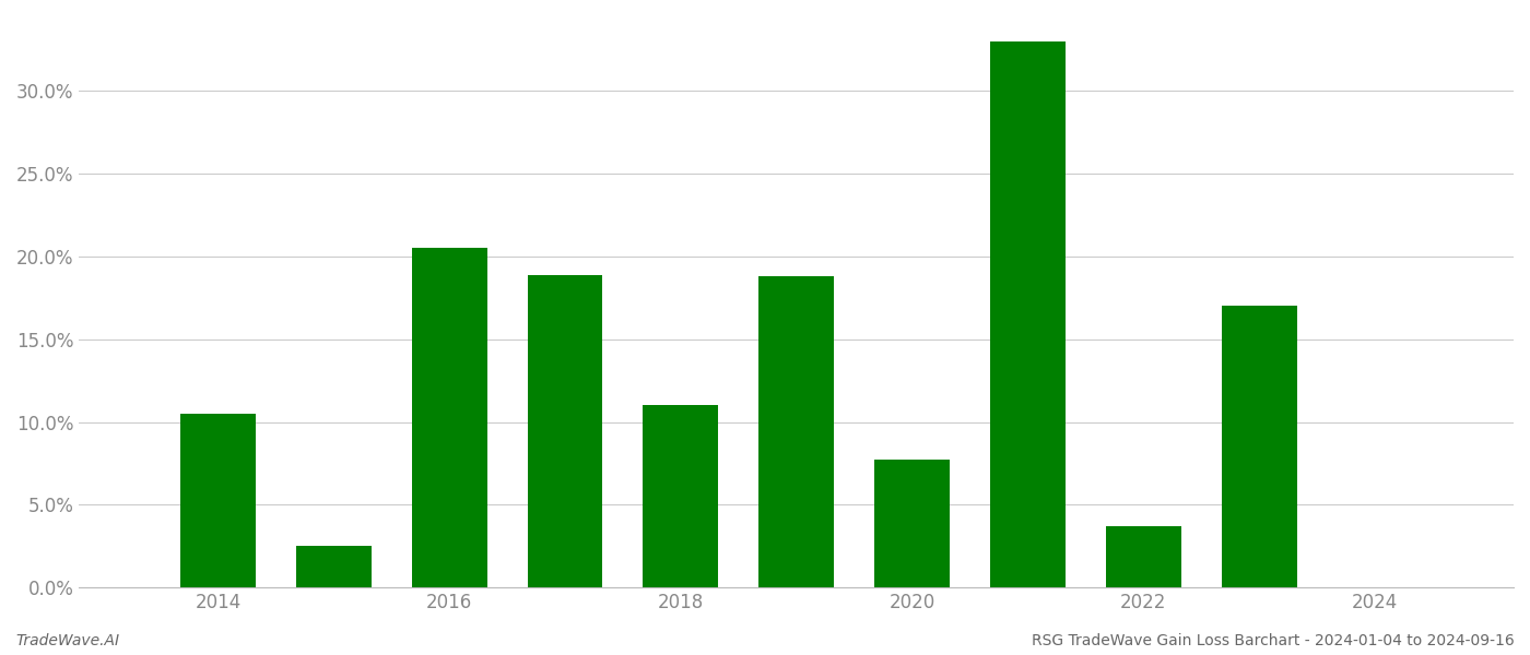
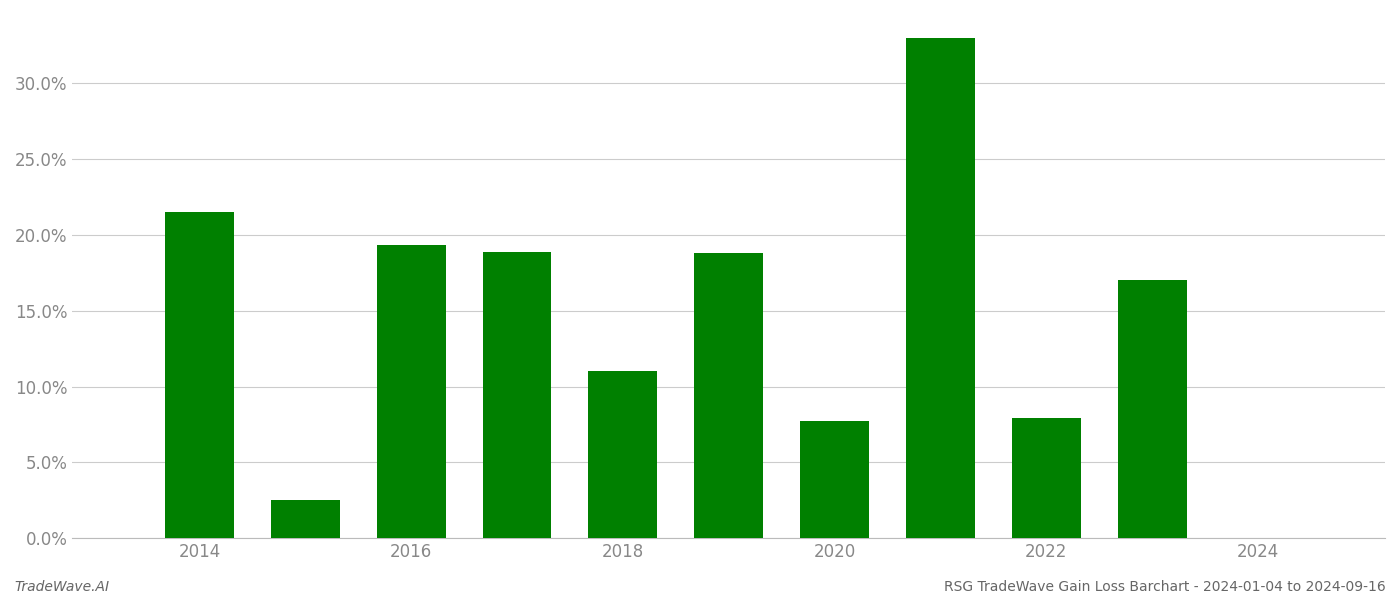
2014: 10.5% -> 21.5%
2016: 20.5% -> 19.3%
2022: 3.7% -> 7.9%
